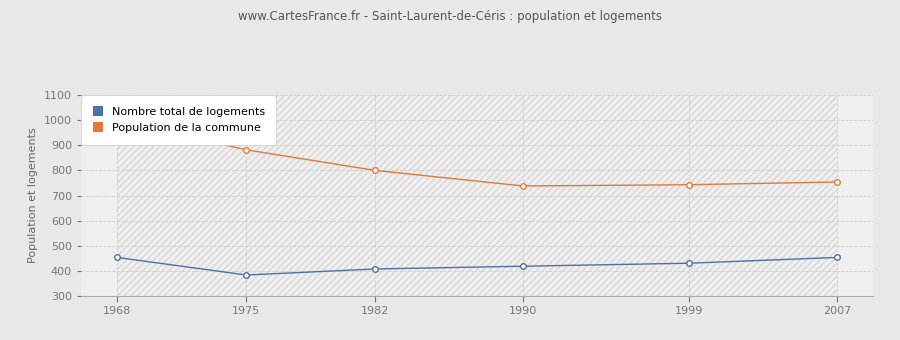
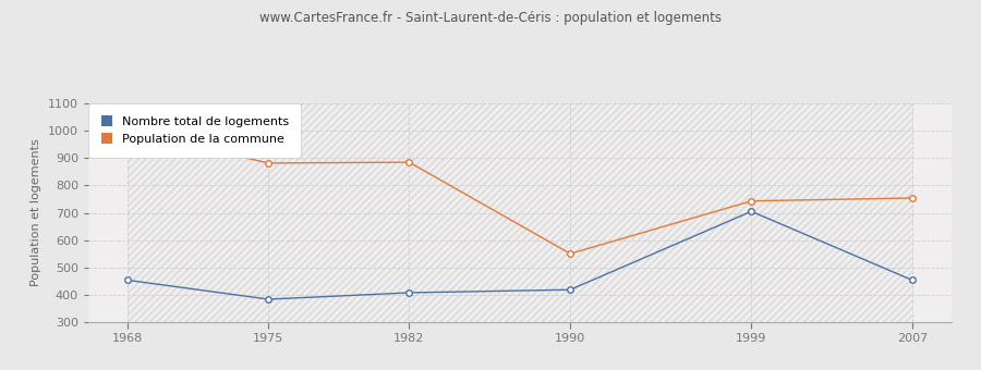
Population de la commune/1982: 800 -> 885
Population de la commune/1990: 738 -> 550
Nombre total de logements/1999: 430 -> 705
